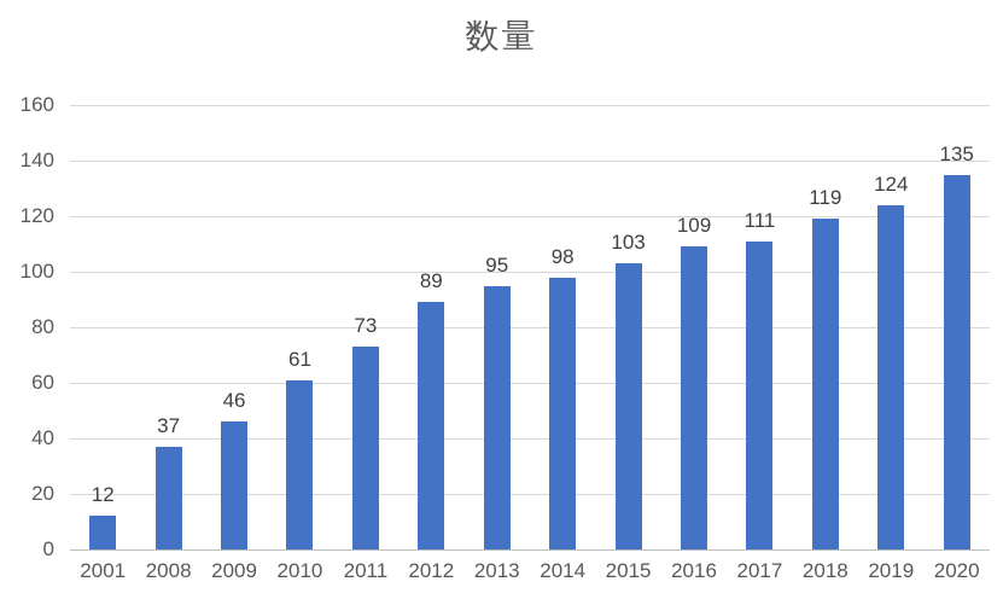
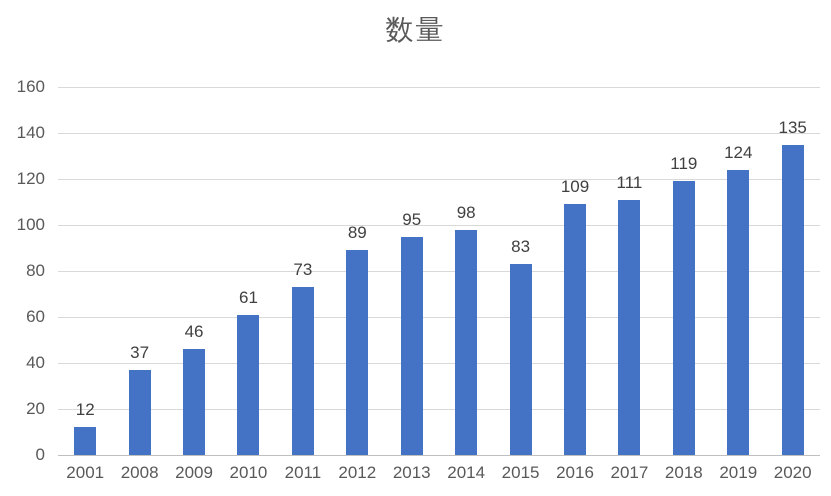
2015: 103 -> 83
